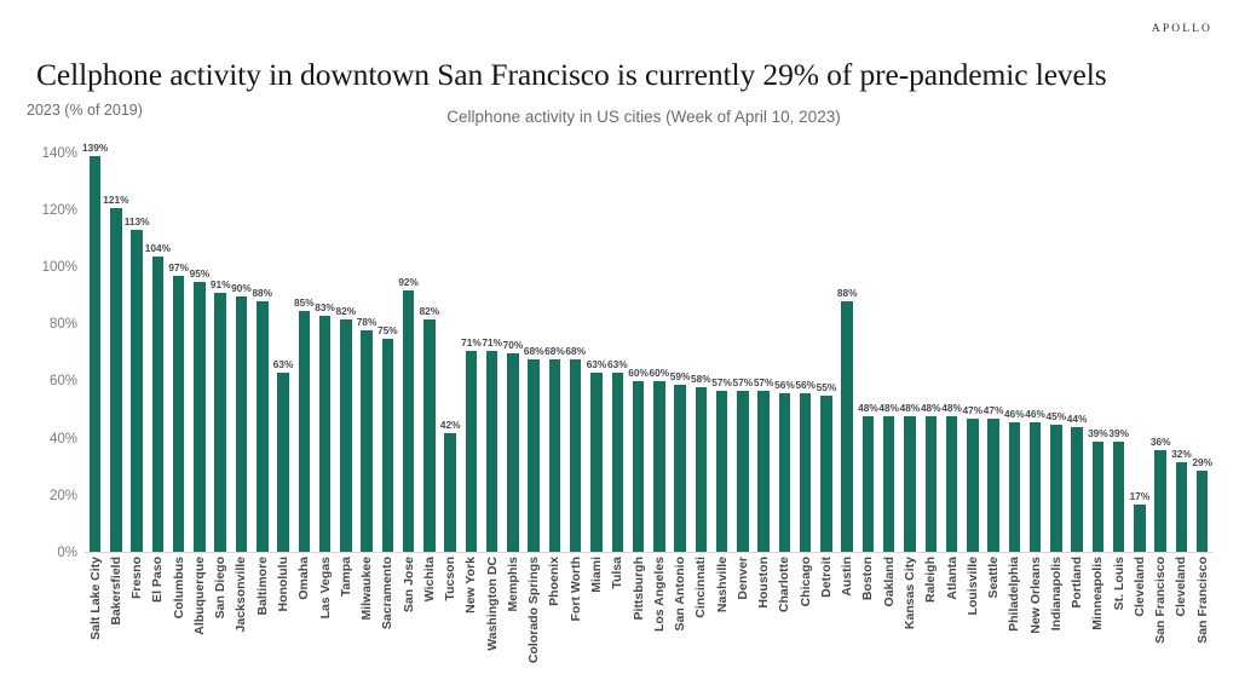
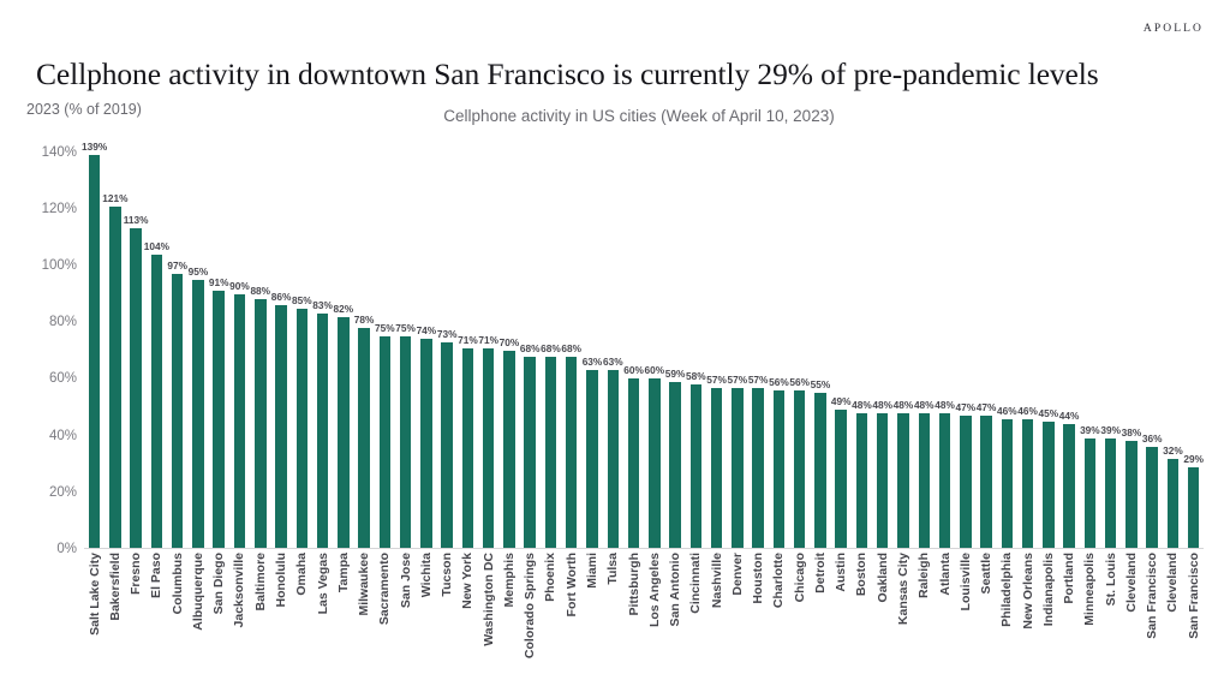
Honolulu: 63% -> 86%
San Jose: 92% -> 75%
Wichita: 82% -> 74%
Tucson: 42% -> 73%
Austin: 88% -> 49%
Cleveland: 17% -> 38%
